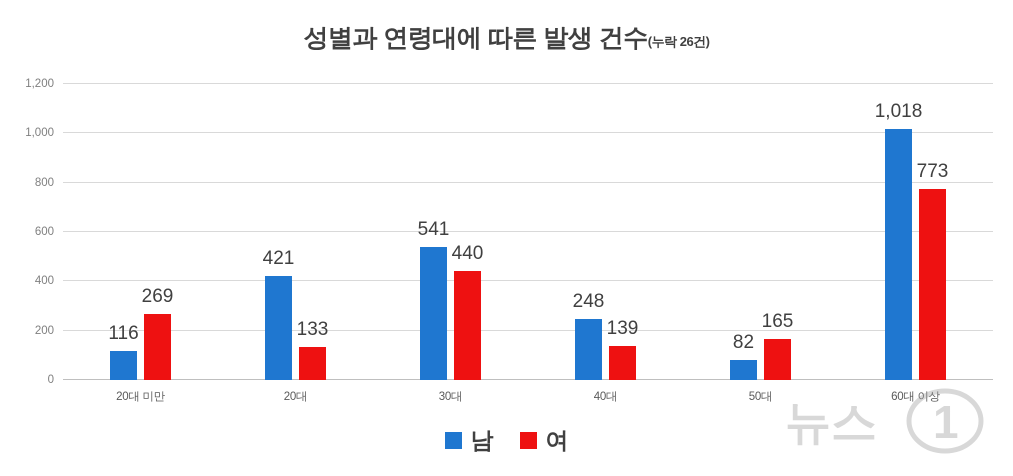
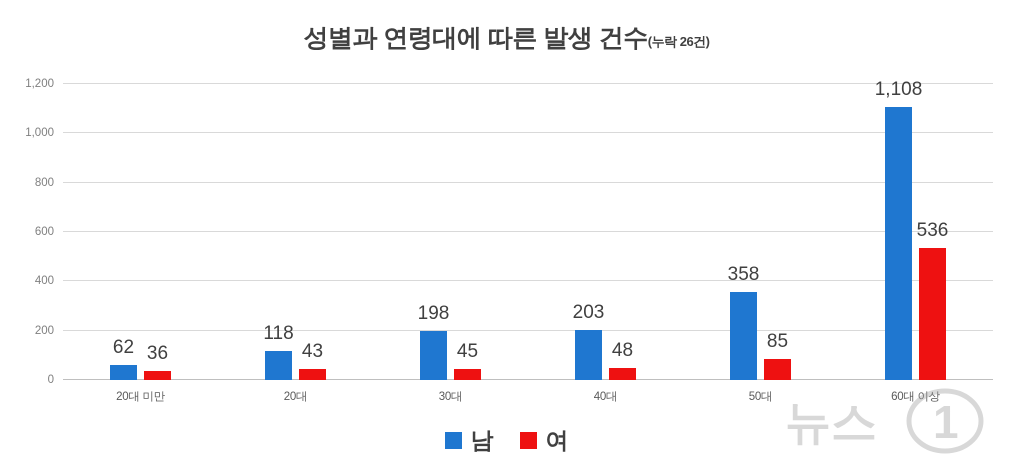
남/20대 미만: 116 -> 62
여/20대 미만: 269 -> 36
남/20대: 421 -> 118
여/20대: 133 -> 43
남/30대: 541 -> 198
여/30대: 440 -> 45
남/40대: 248 -> 203
여/40대: 139 -> 48
남/50대: 82 -> 358
여/50대: 165 -> 85
남/60대 이상: 1,018 -> 1,108
여/60대 이상: 773 -> 536
